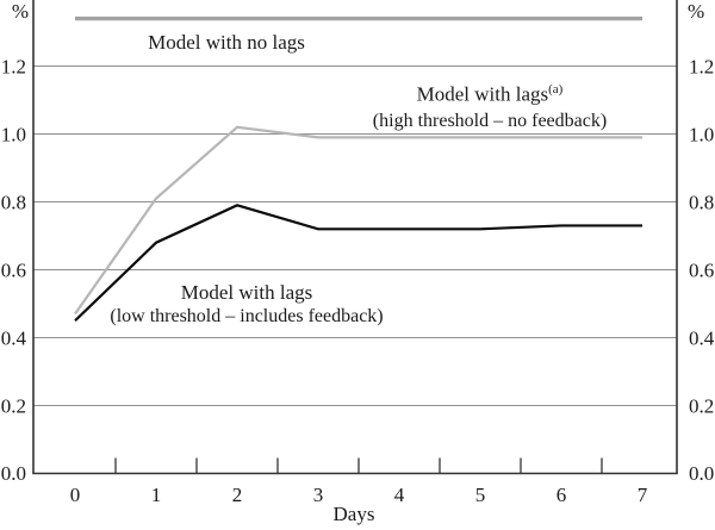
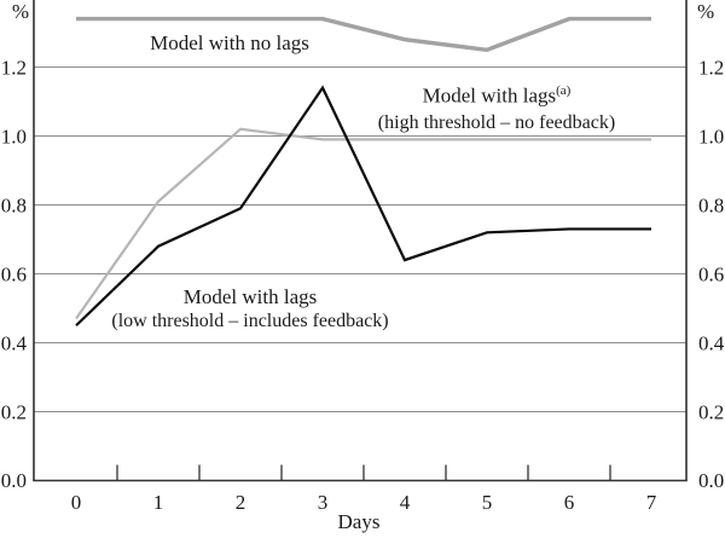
Model with lags (low threshold – includes feedback)/3: 0.72 -> 1.14
Model with no lags/4: 1.34 -> 1.28
Model with lags (low threshold – includes feedback)/4: 0.72 -> 0.64
Model with no lags/5: 1.34 -> 1.25
